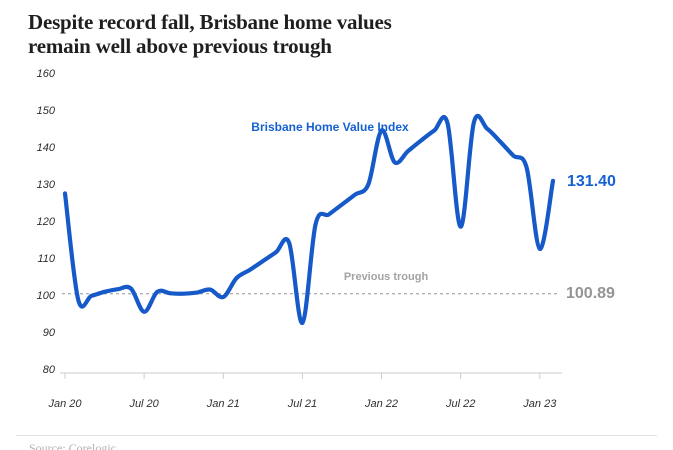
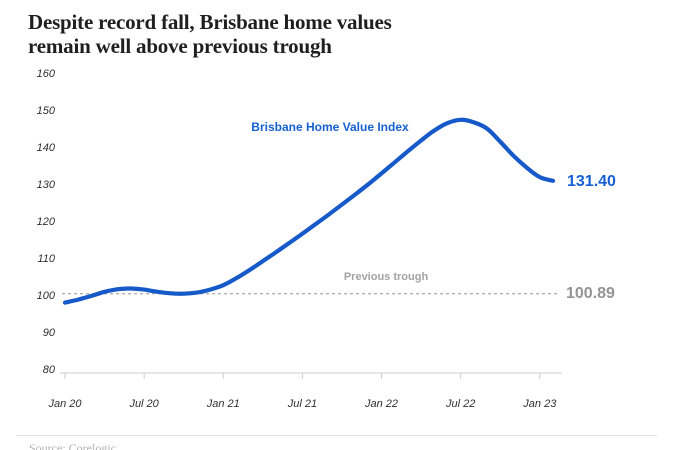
Jan 20: 128 -> 98
Jul 20: 96 -> 102
Jan 21: 100 -> 103
Jul 21: 93 -> 117
Jan 22: 145 -> 133
Jul 22: 119 -> 148
Jan 23: 113 -> 132
